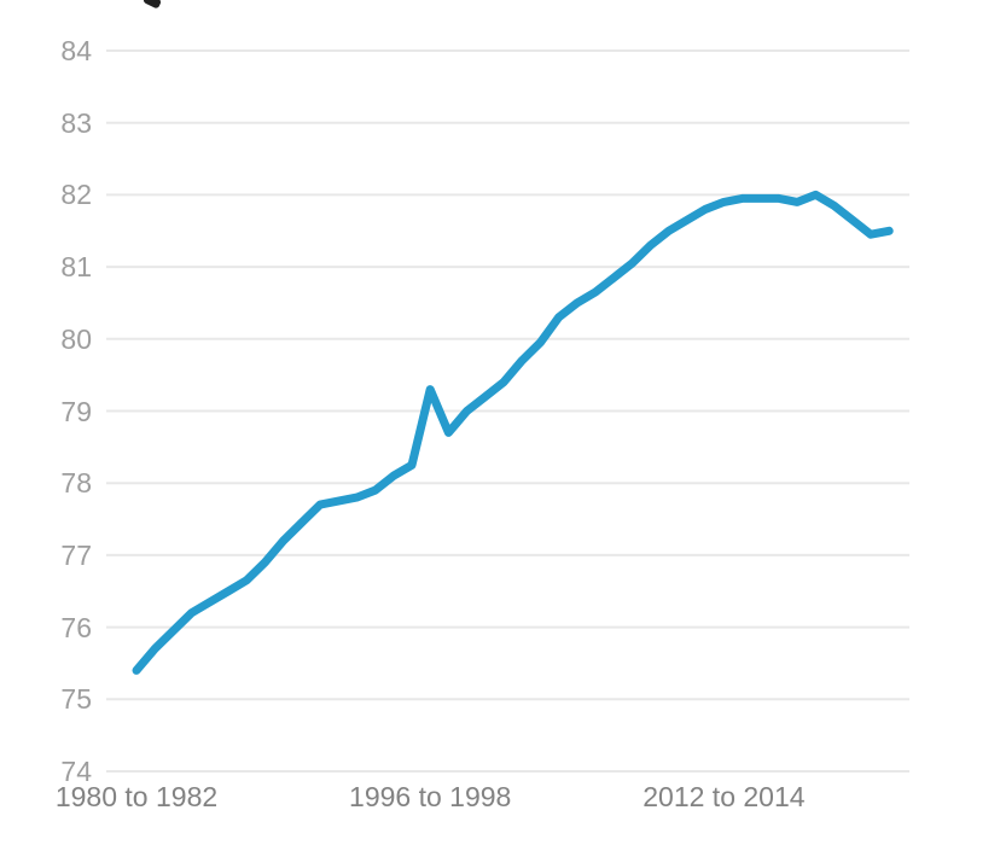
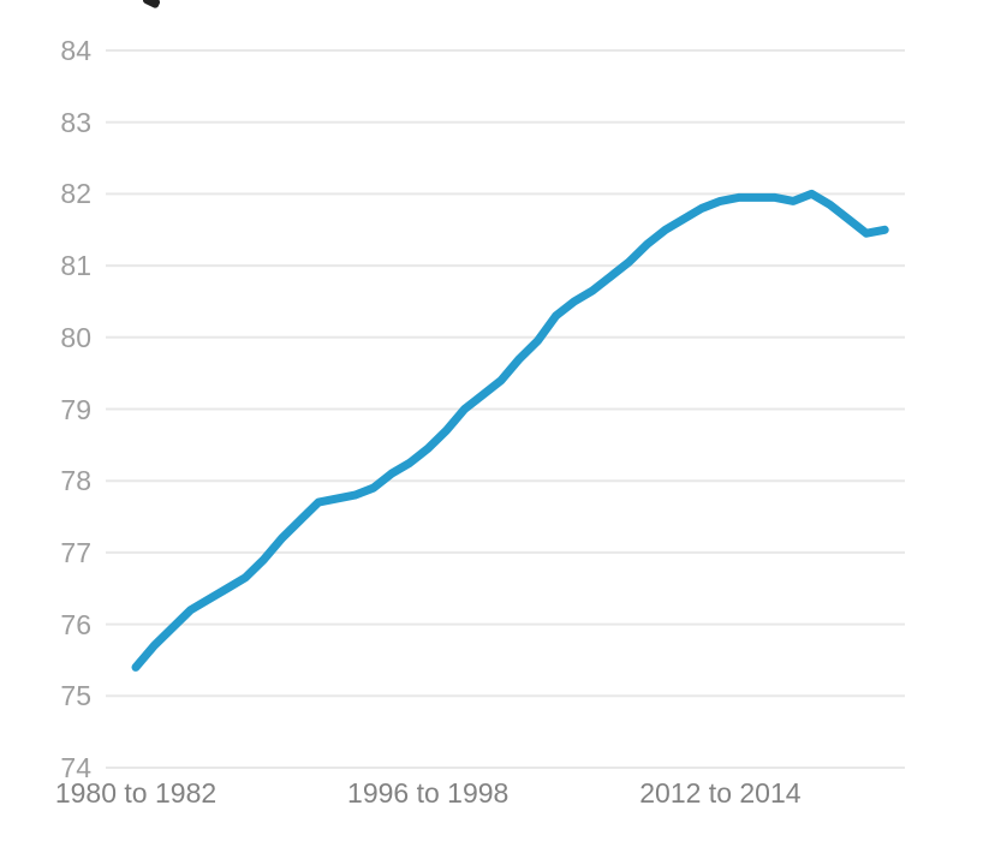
1996 to 1998: 79.3 -> 78.5
